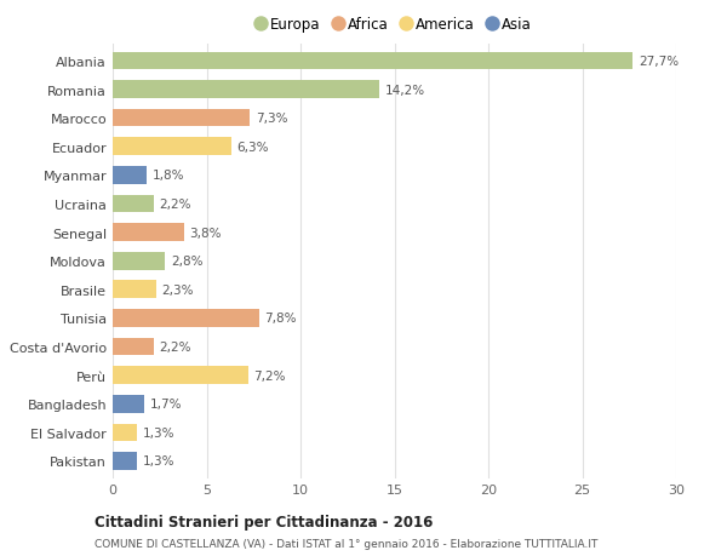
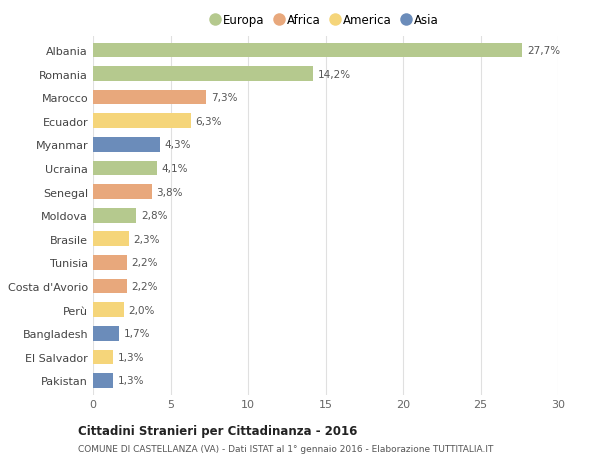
Myanmar: 1,8% -> 4,3%
Ucraina: 2,2% -> 4,1%
Tunisia: 7,8% -> 2,2%
Perù: 7,2% -> 2,0%
